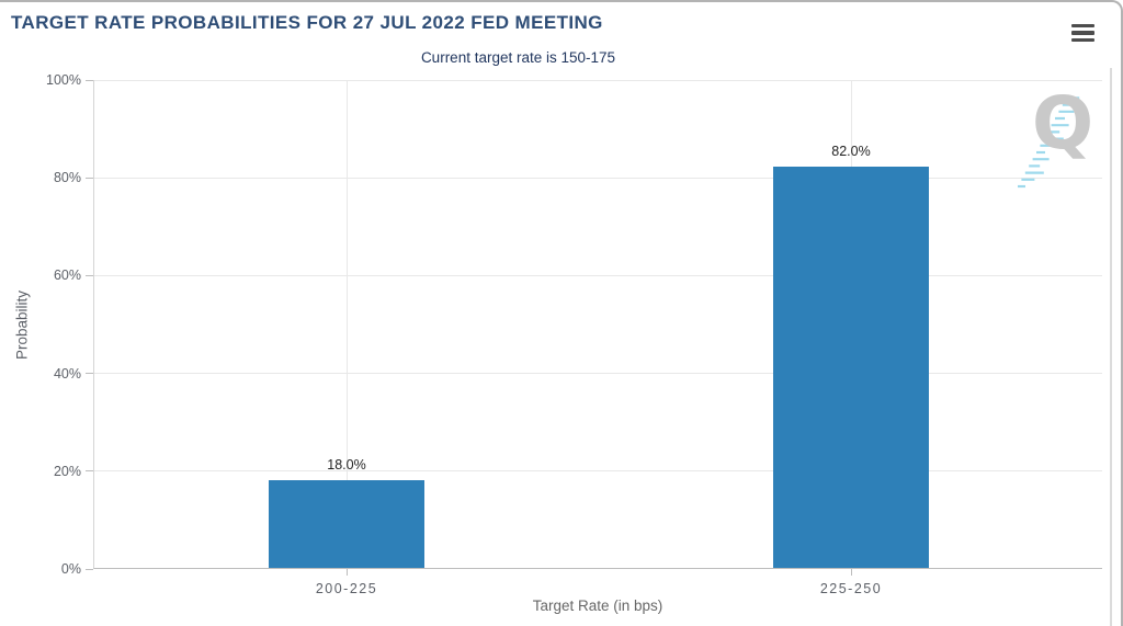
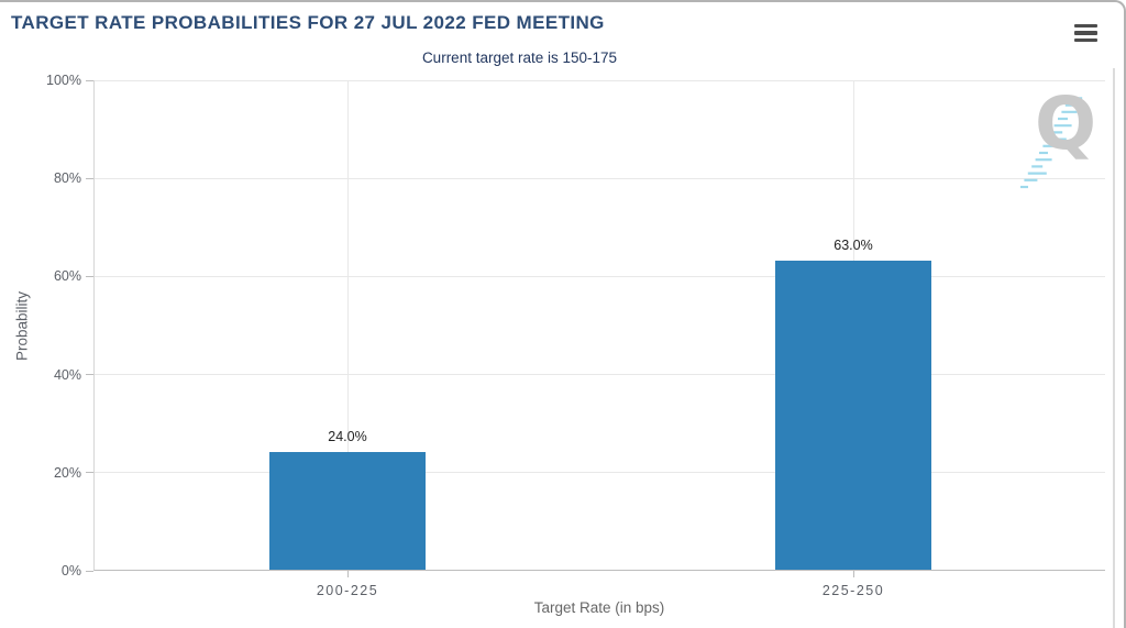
200-225: 18.0% -> 24.0%
225-250: 82.0% -> 63.0%
